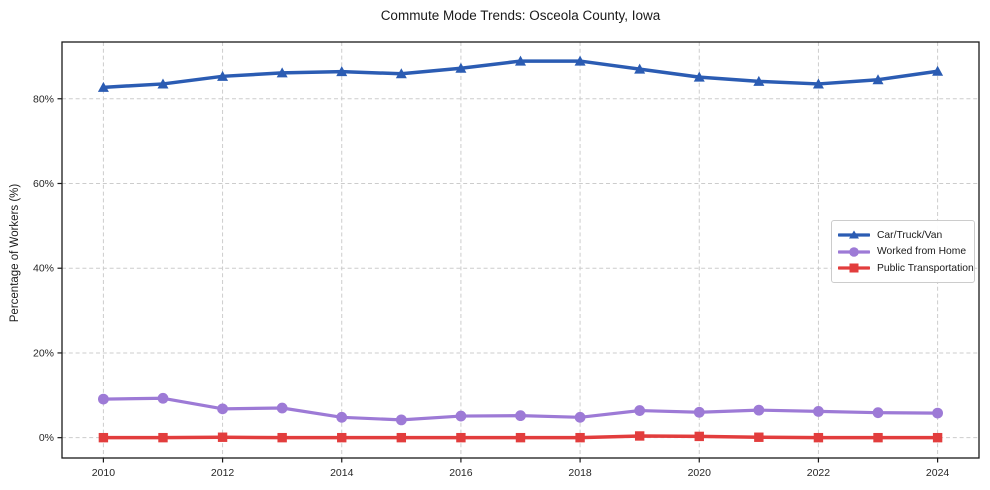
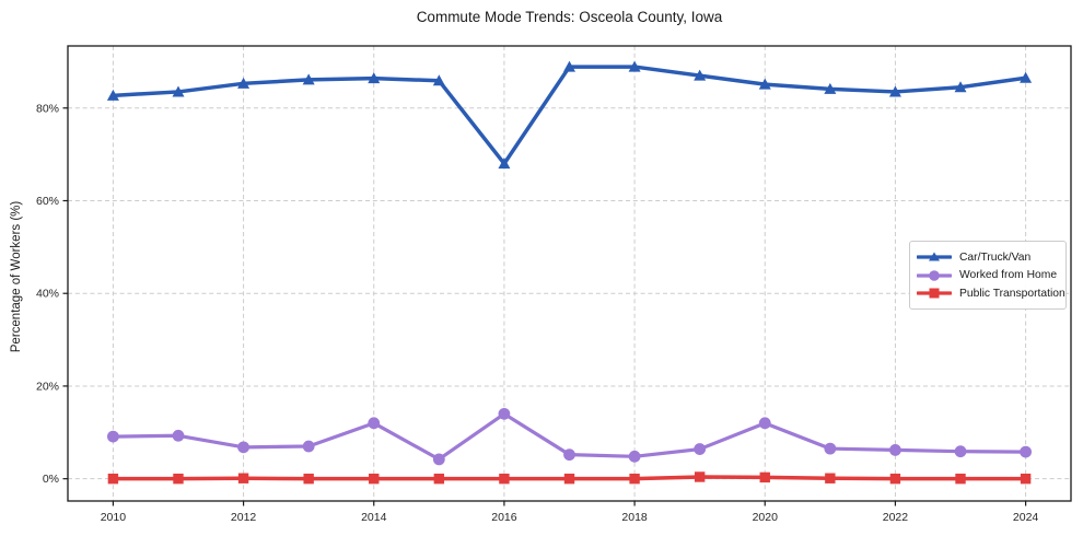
Worked from Home/2014: 5% -> 12%
Car/Truck/Van/2016: 87% -> 68%
Worked from Home/2016: 5% -> 14%
Worked from Home/2020: 6% -> 12%
